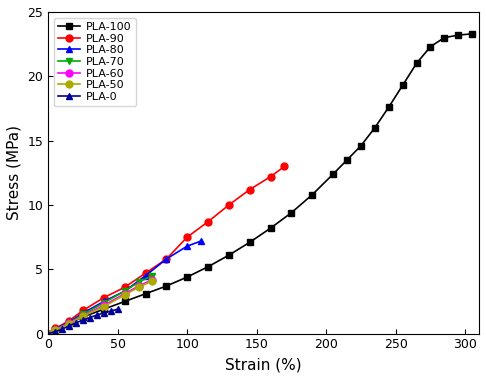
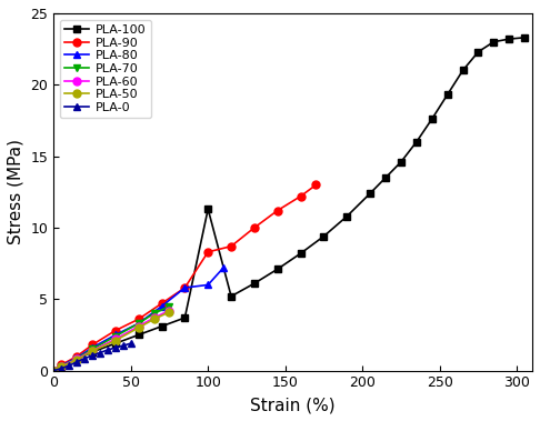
PLA-100/100: 4.4 -> 11.3
PLA-90/100: 7.5 -> 8.3
PLA-80/100: 6.8 -> 6.0
